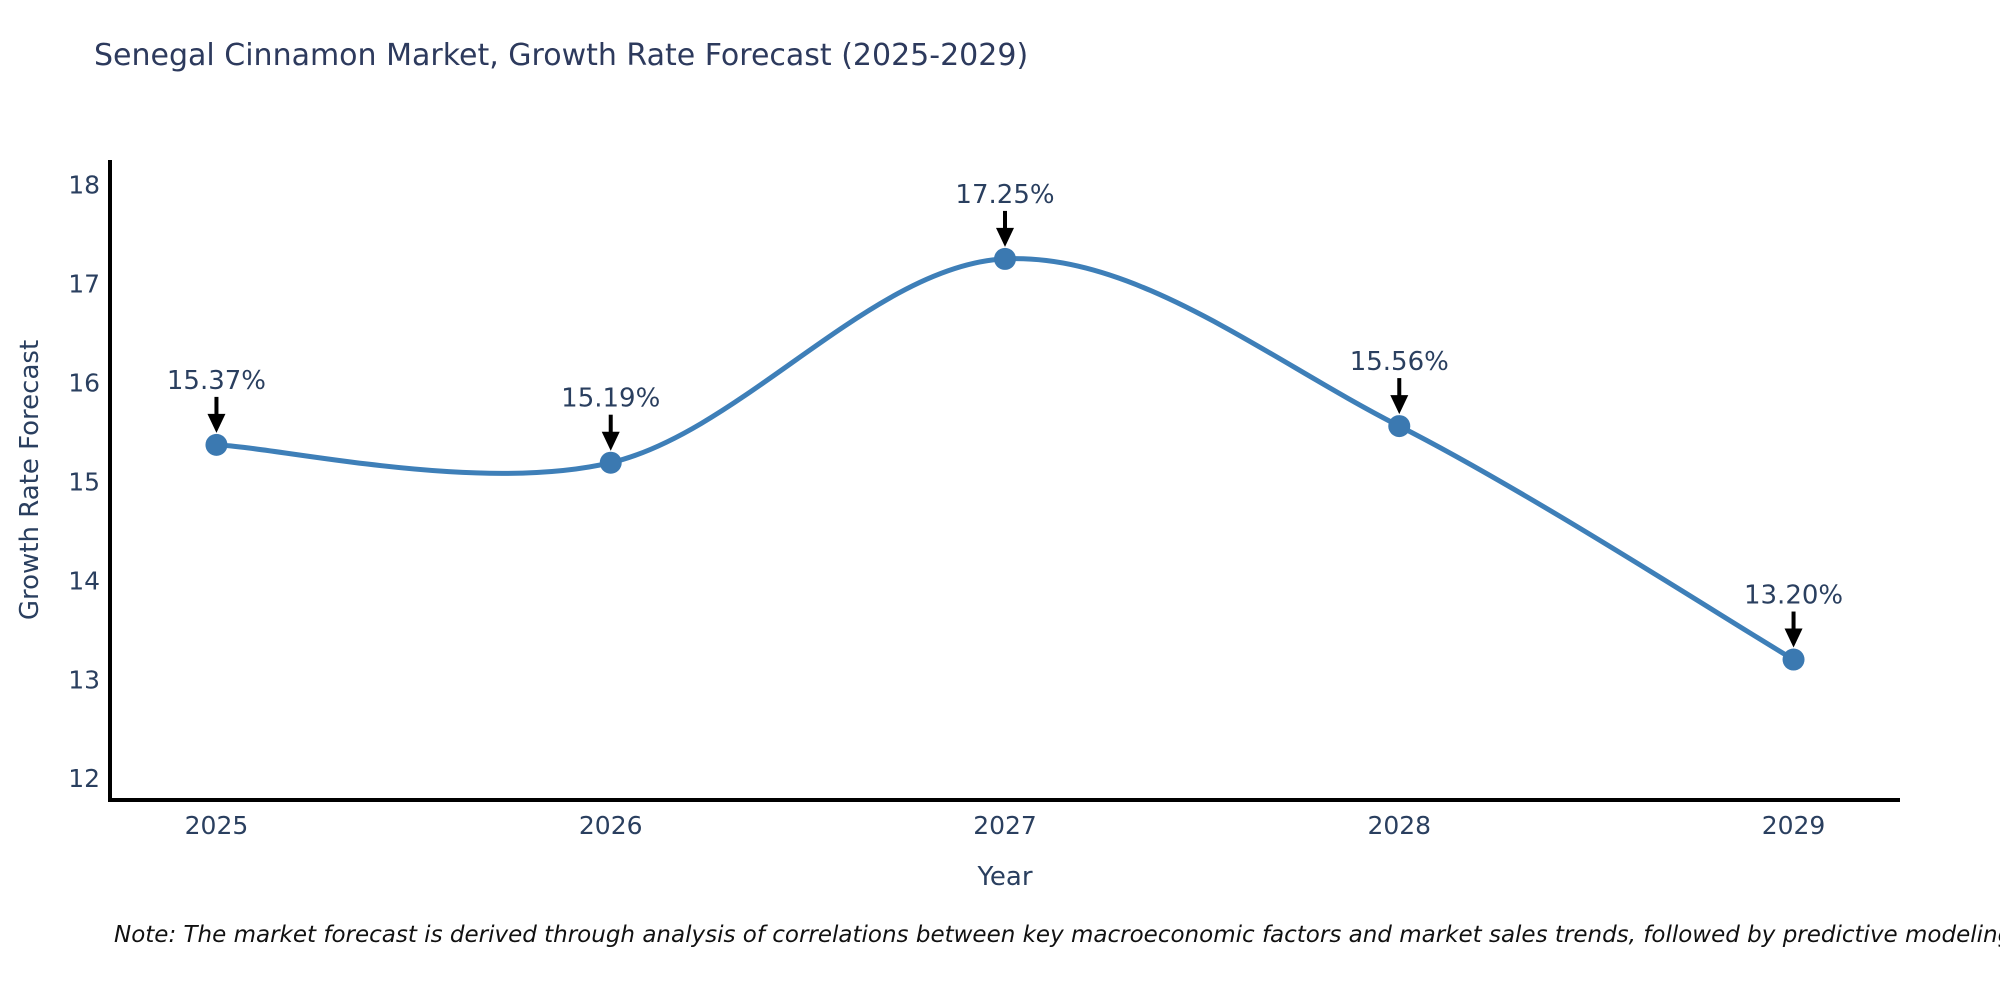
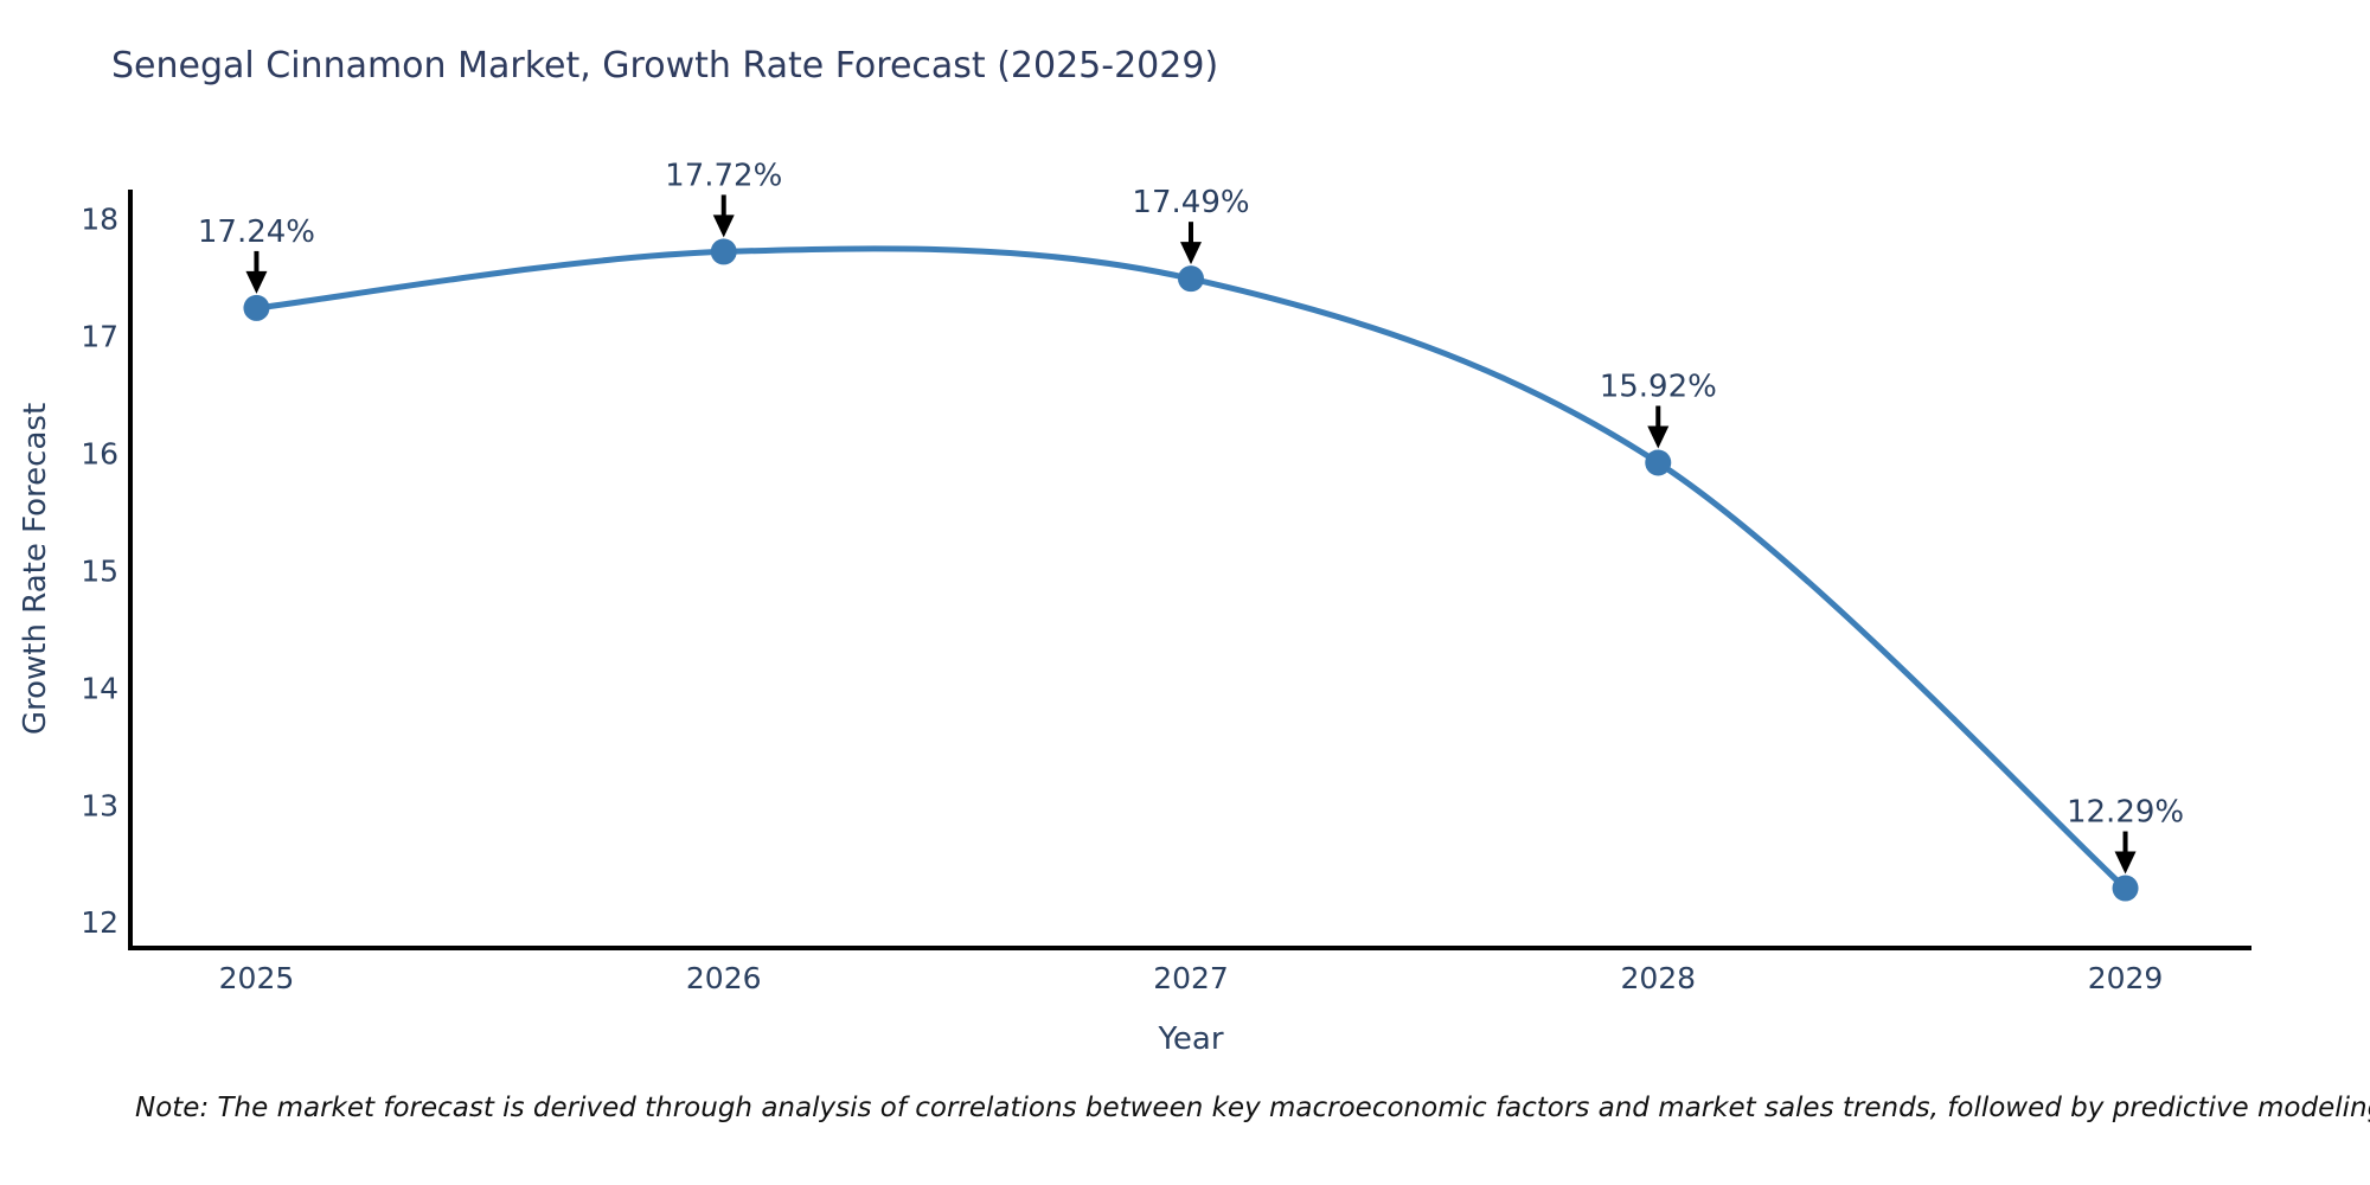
2025: 15.37% -> 17.24%
2026: 15.19% -> 17.72%
2027: 17.25% -> 17.49%
2028: 15.56% -> 15.92%
2029: 13.20% -> 12.29%
